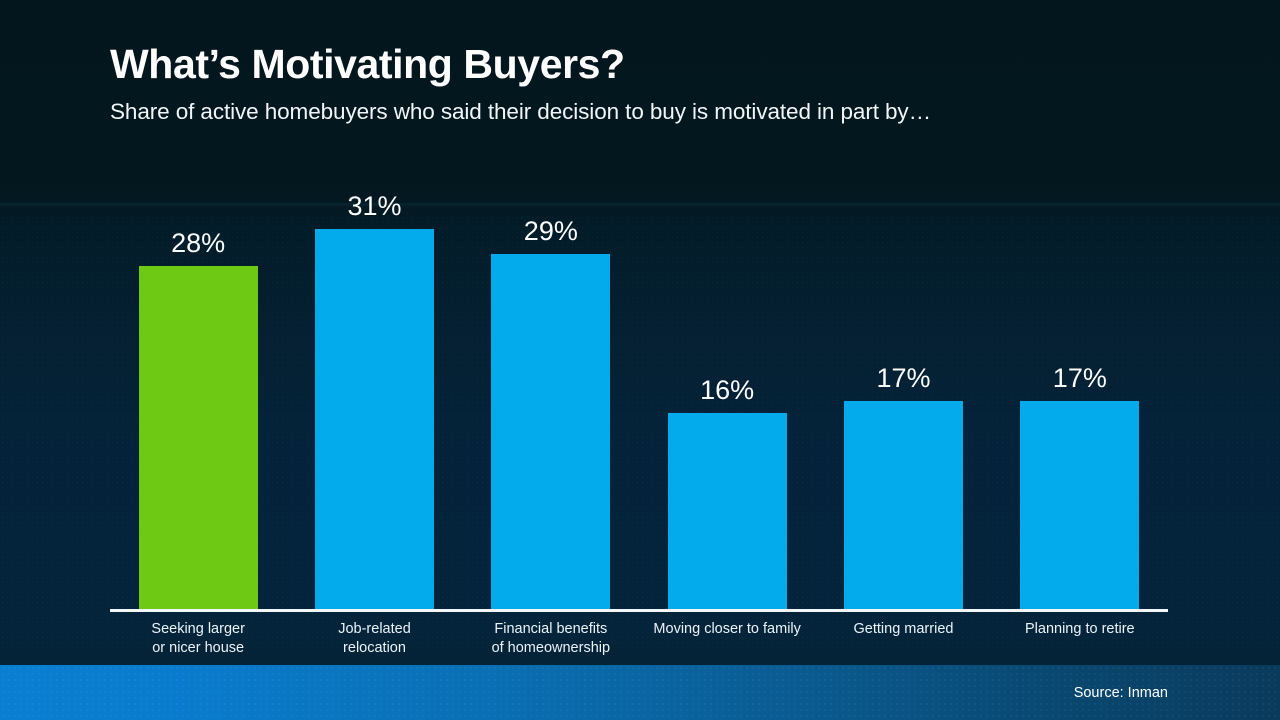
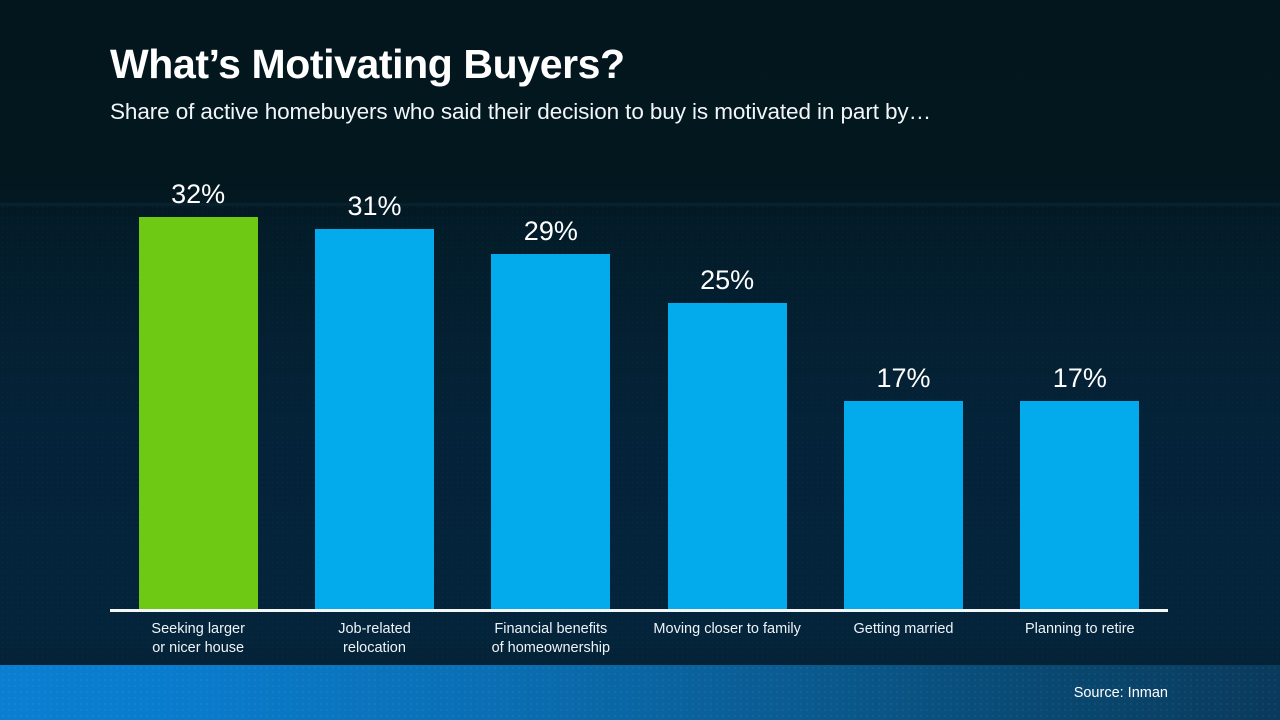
Seeking larger or nicer house: 28% -> 32%
Moving closer to family: 16% -> 25%
